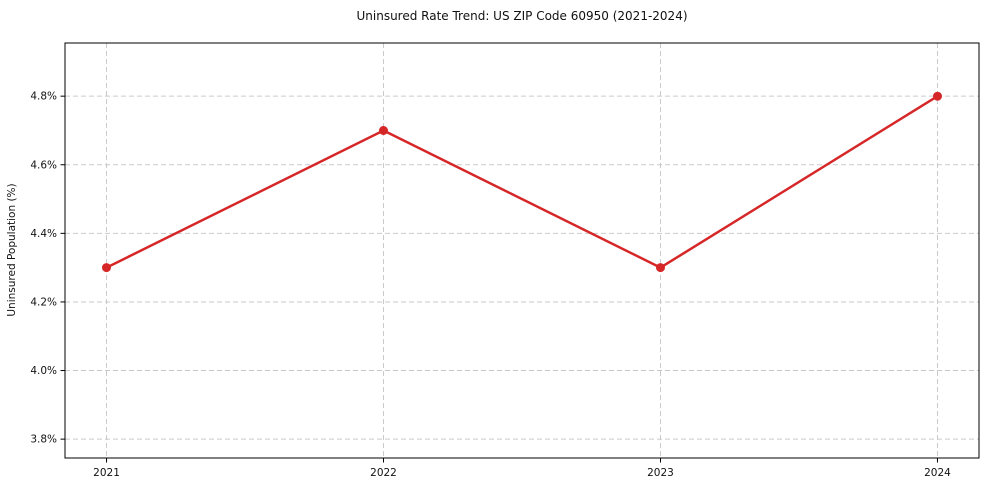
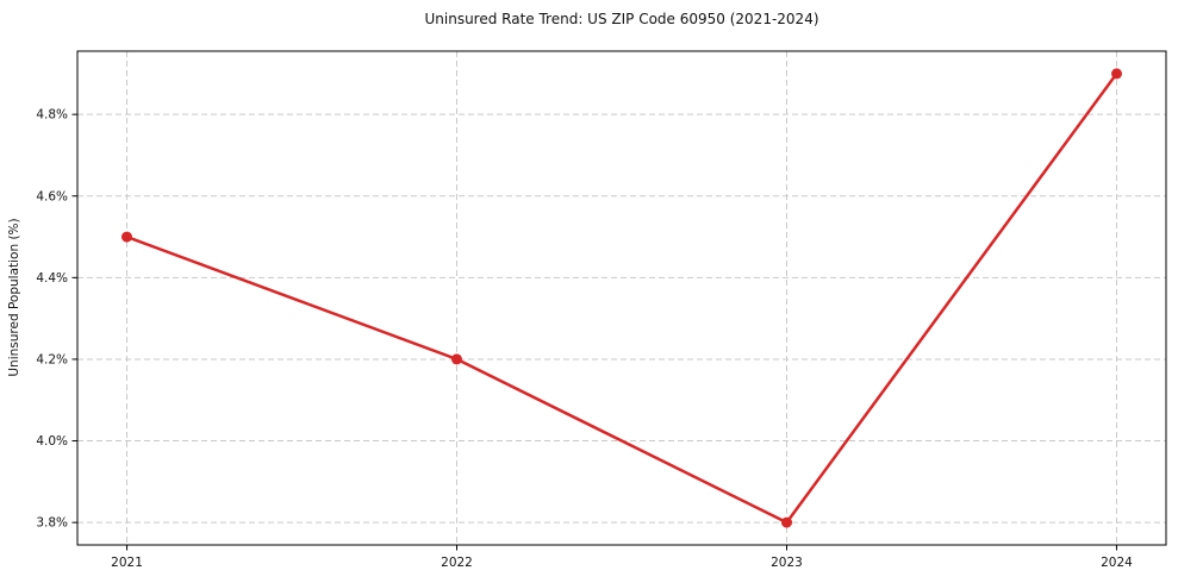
2021: 4.3% -> 4.5%
2022: 4.7% -> 4.2%
2023: 4.3% -> 3.8%
2024: 4.8% -> 4.9%
